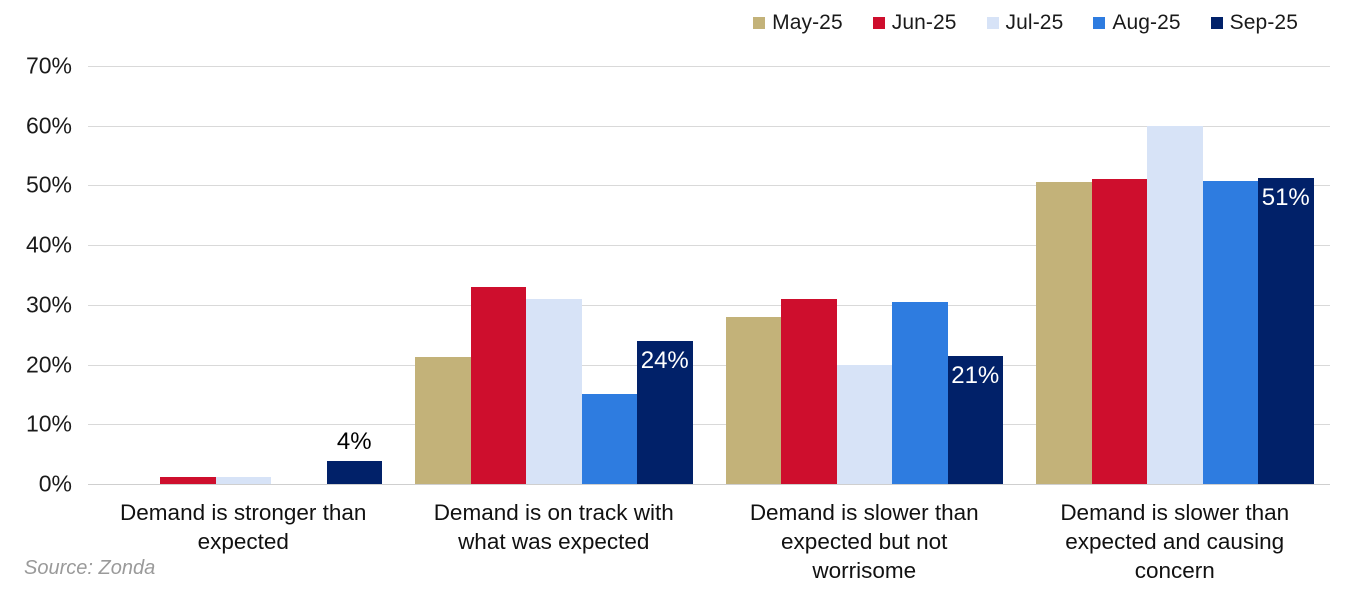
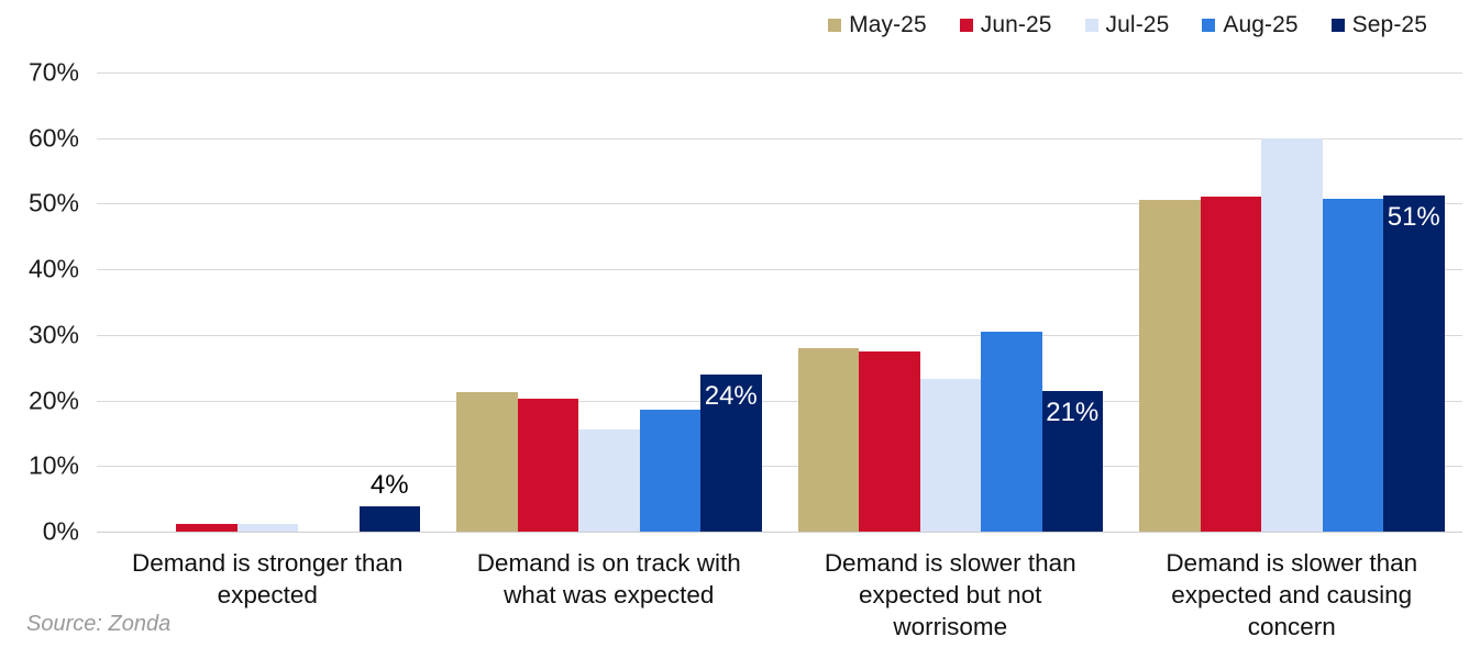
Jun-25/Demand is on track with what was expected: 33% -> 20%
Jul-25/Demand is on track with what was expected: 31% -> 16%
Aug-25/Demand is on track with what was expected: 15% -> 19%
Jun-25/Demand is slower than expected but not worrisome: 31% -> 28%
Jul-25/Demand is slower than expected but not worrisome: 20% -> 23%
